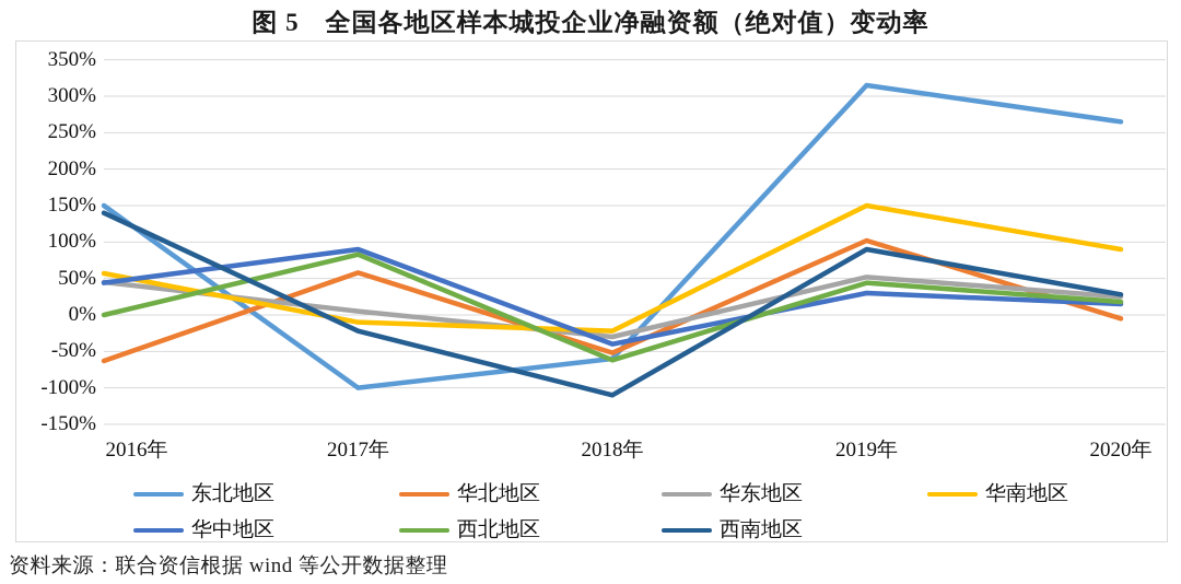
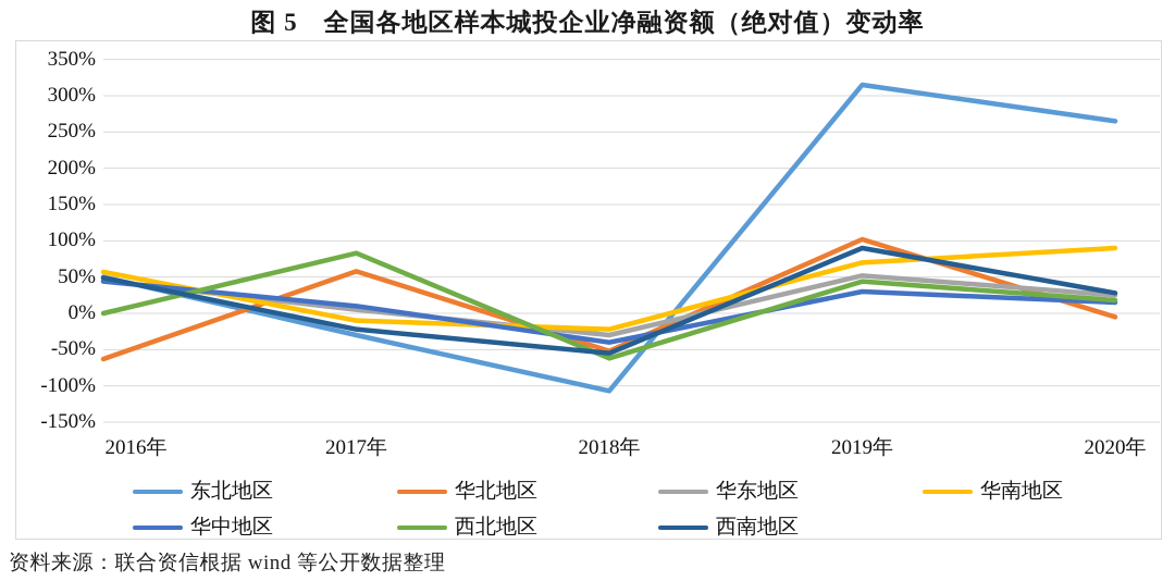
东北地区/2016年: 150% -> 50%
西南地区/2016年: 140% -> 50%
东北地区/2017年: -100% -> -30%
华中地区/2017年: 90% -> 10%
东北地区/2018年: -60% -> -110%
西南地区/2018年: -110% -> -60%
华南地区/2019年: 150% -> 70%
